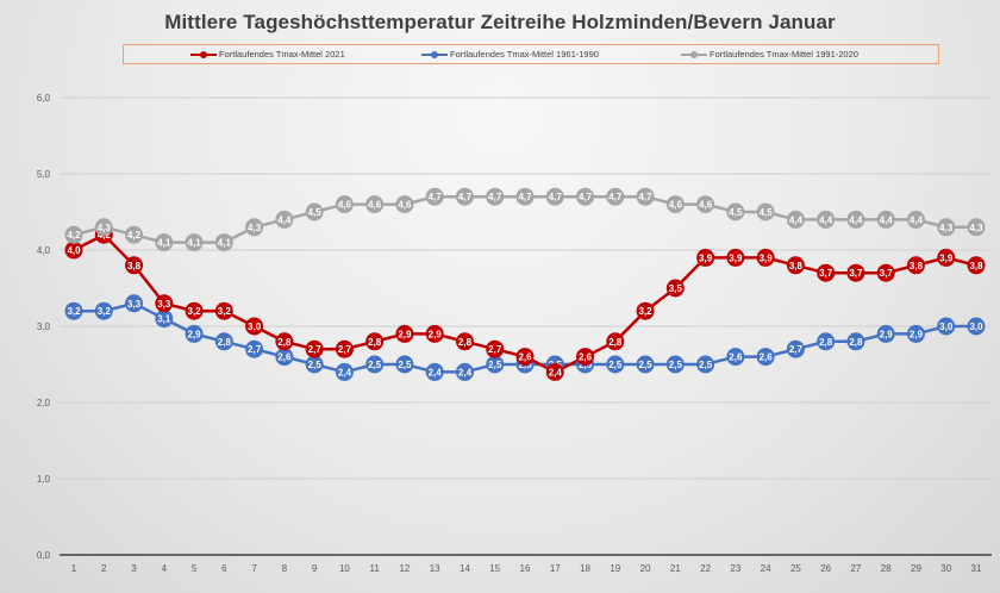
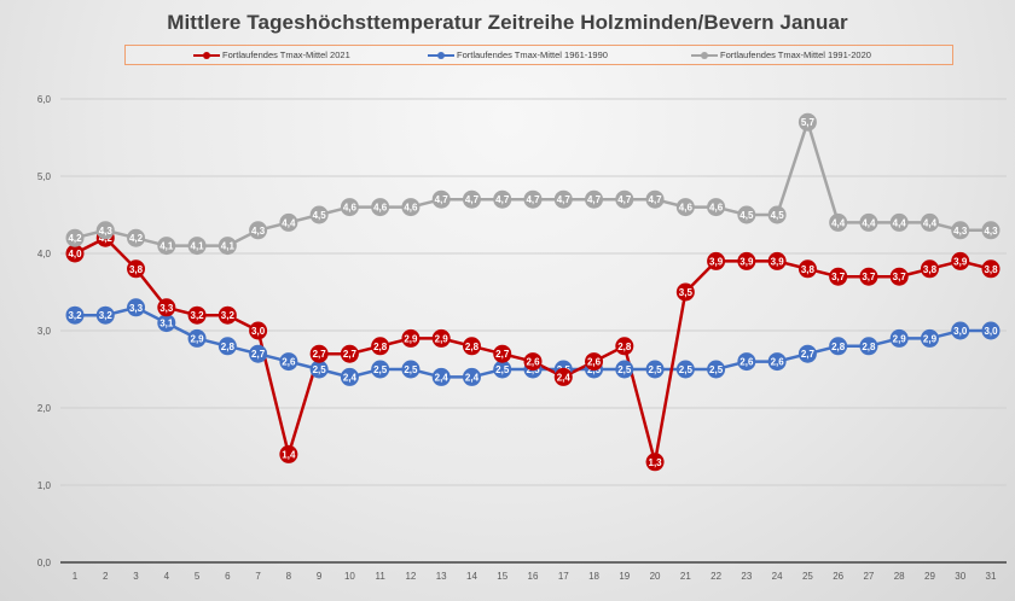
Fortlaufendes Tmax-Mittel 2021/8: 2,8 -> 1,4
Fortlaufendes Tmax-Mittel 2021/20: 3,2 -> 1,3
Fortlaufendes Tmax-Mittel 1991-2020/25: 4,4 -> 5,7
